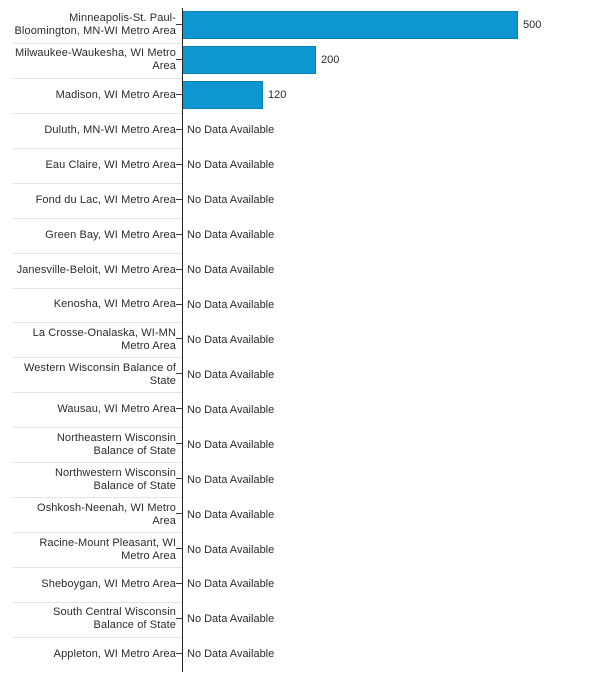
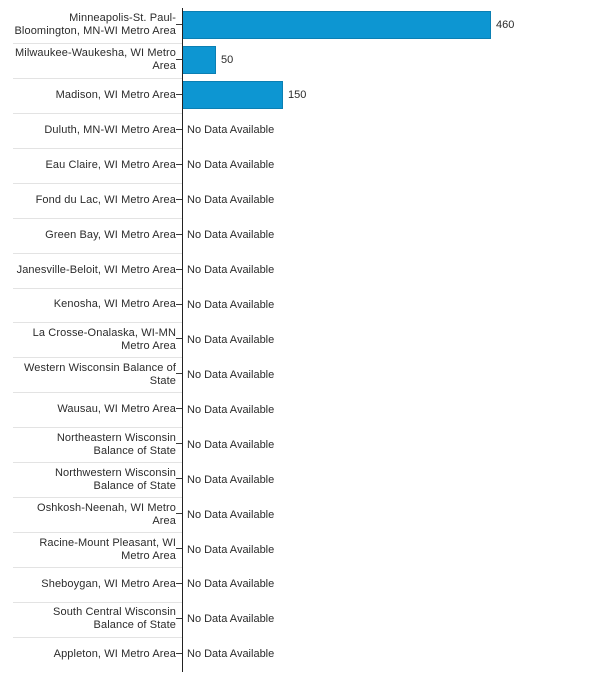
Minneapolis-St. Paul- Bloomington, MN-WI Metro Area: 500 -> 460
Milwaukee-Waukesha, WI Metro Area: 200 -> 50
Madison, WI Metro Area: 120 -> 150
